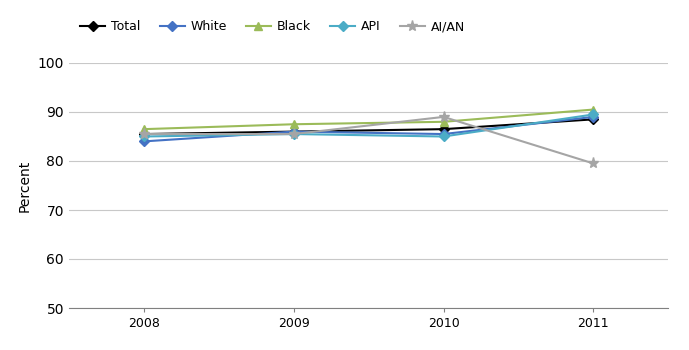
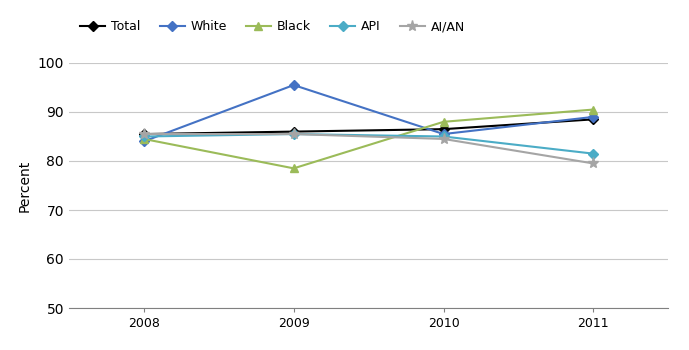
Black/2008: 86.5 -> 84.5
White/2009: 86.0 -> 95.5
Black/2009: 87.5 -> 78.5
AI/AN/2010: 89.0 -> 84.5
API/2011: 89.5 -> 81.5
